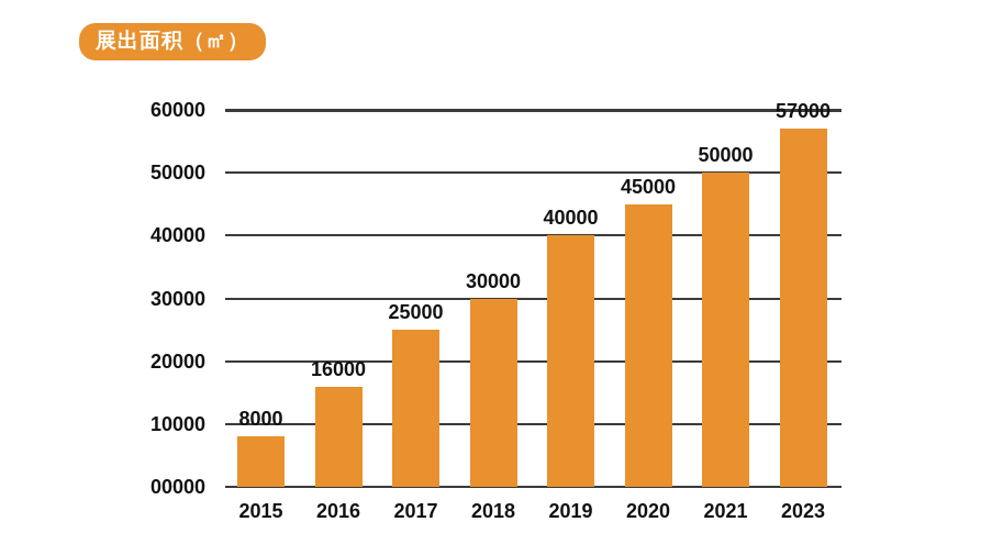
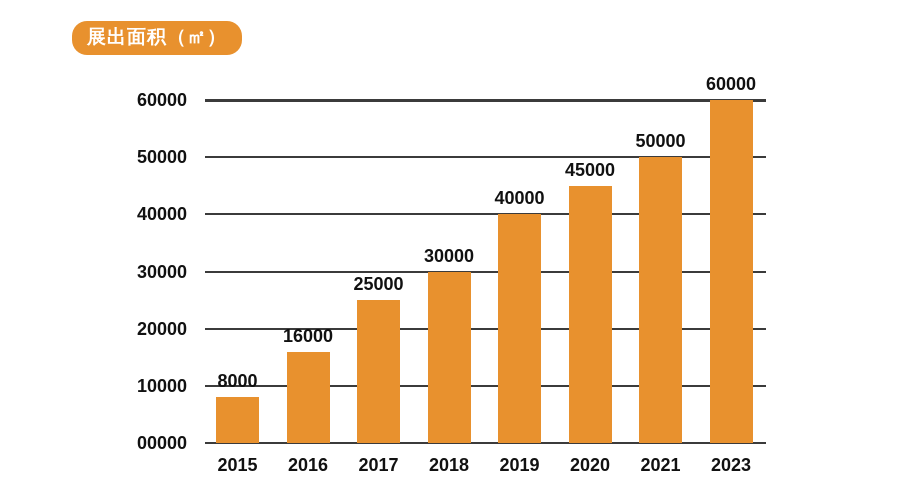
2023: 57000 -> 60000
